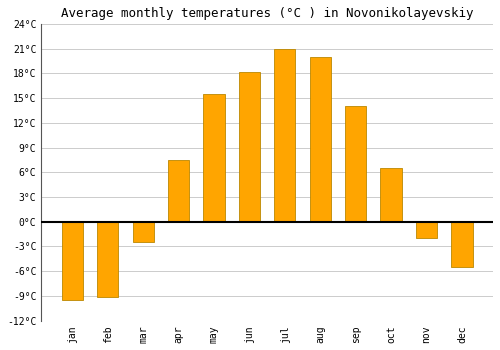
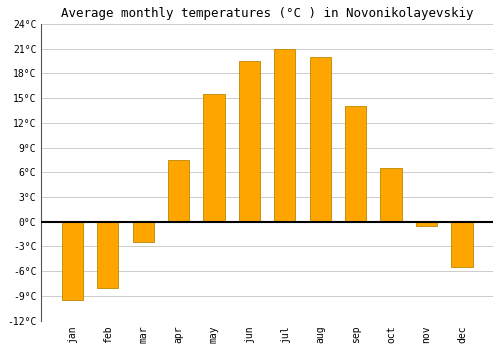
feb: -9.2°C -> -8.0°C
jun: 18.2°C -> 19.5°C
nov: -2.0°C -> -0.5°C
